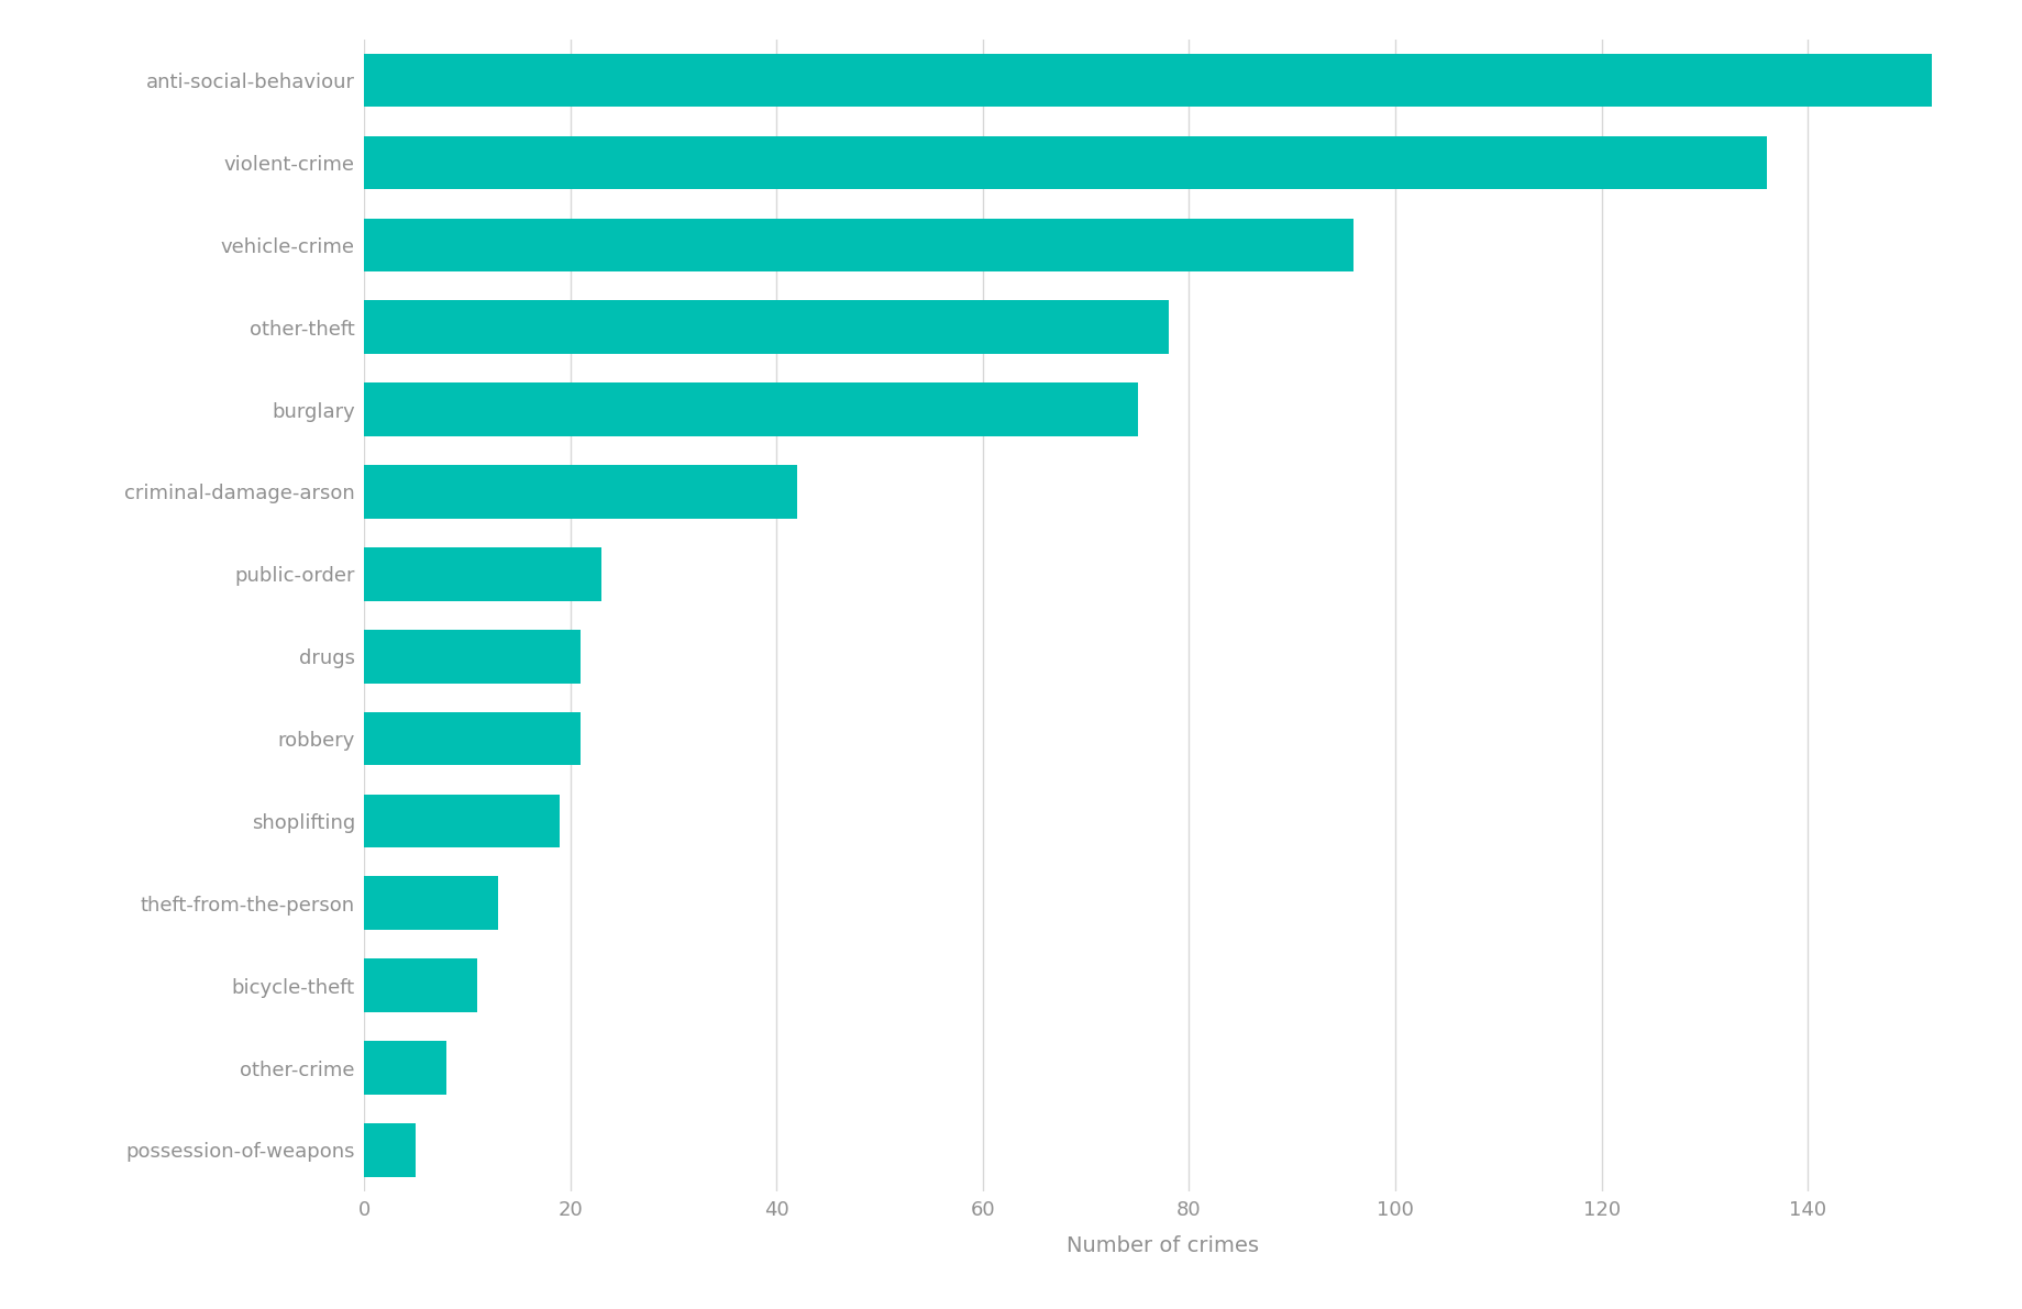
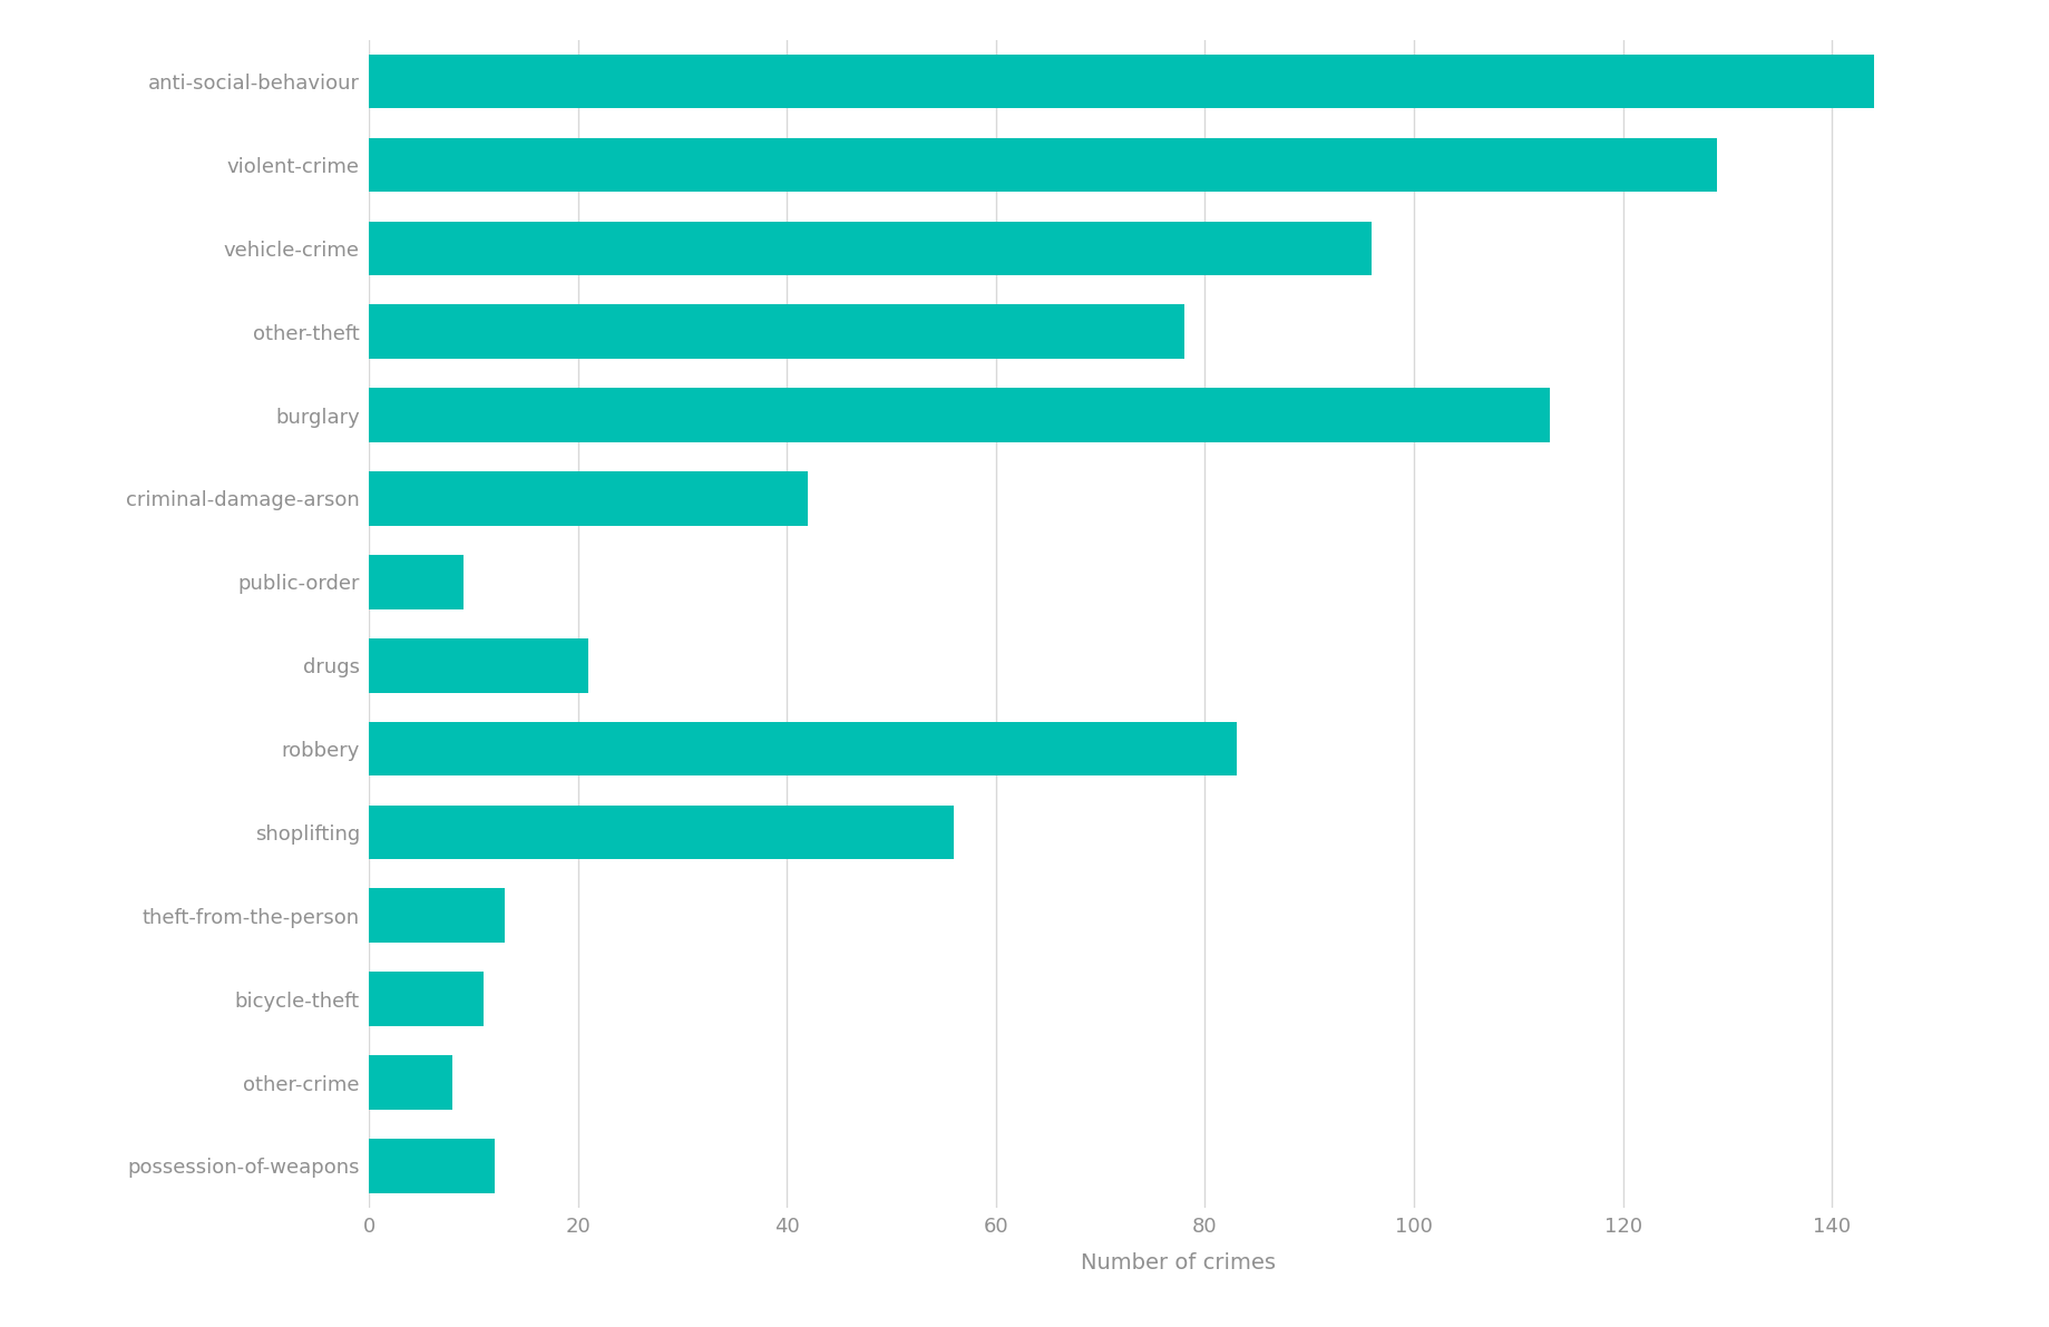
anti-social-behaviour: 152 -> 144
violent-crime: 136 -> 129
burglary: 75 -> 113
public-order: 23 -> 9
robbery: 21 -> 83
shoplifting: 19 -> 56
possession-of-weapons: 5 -> 12
